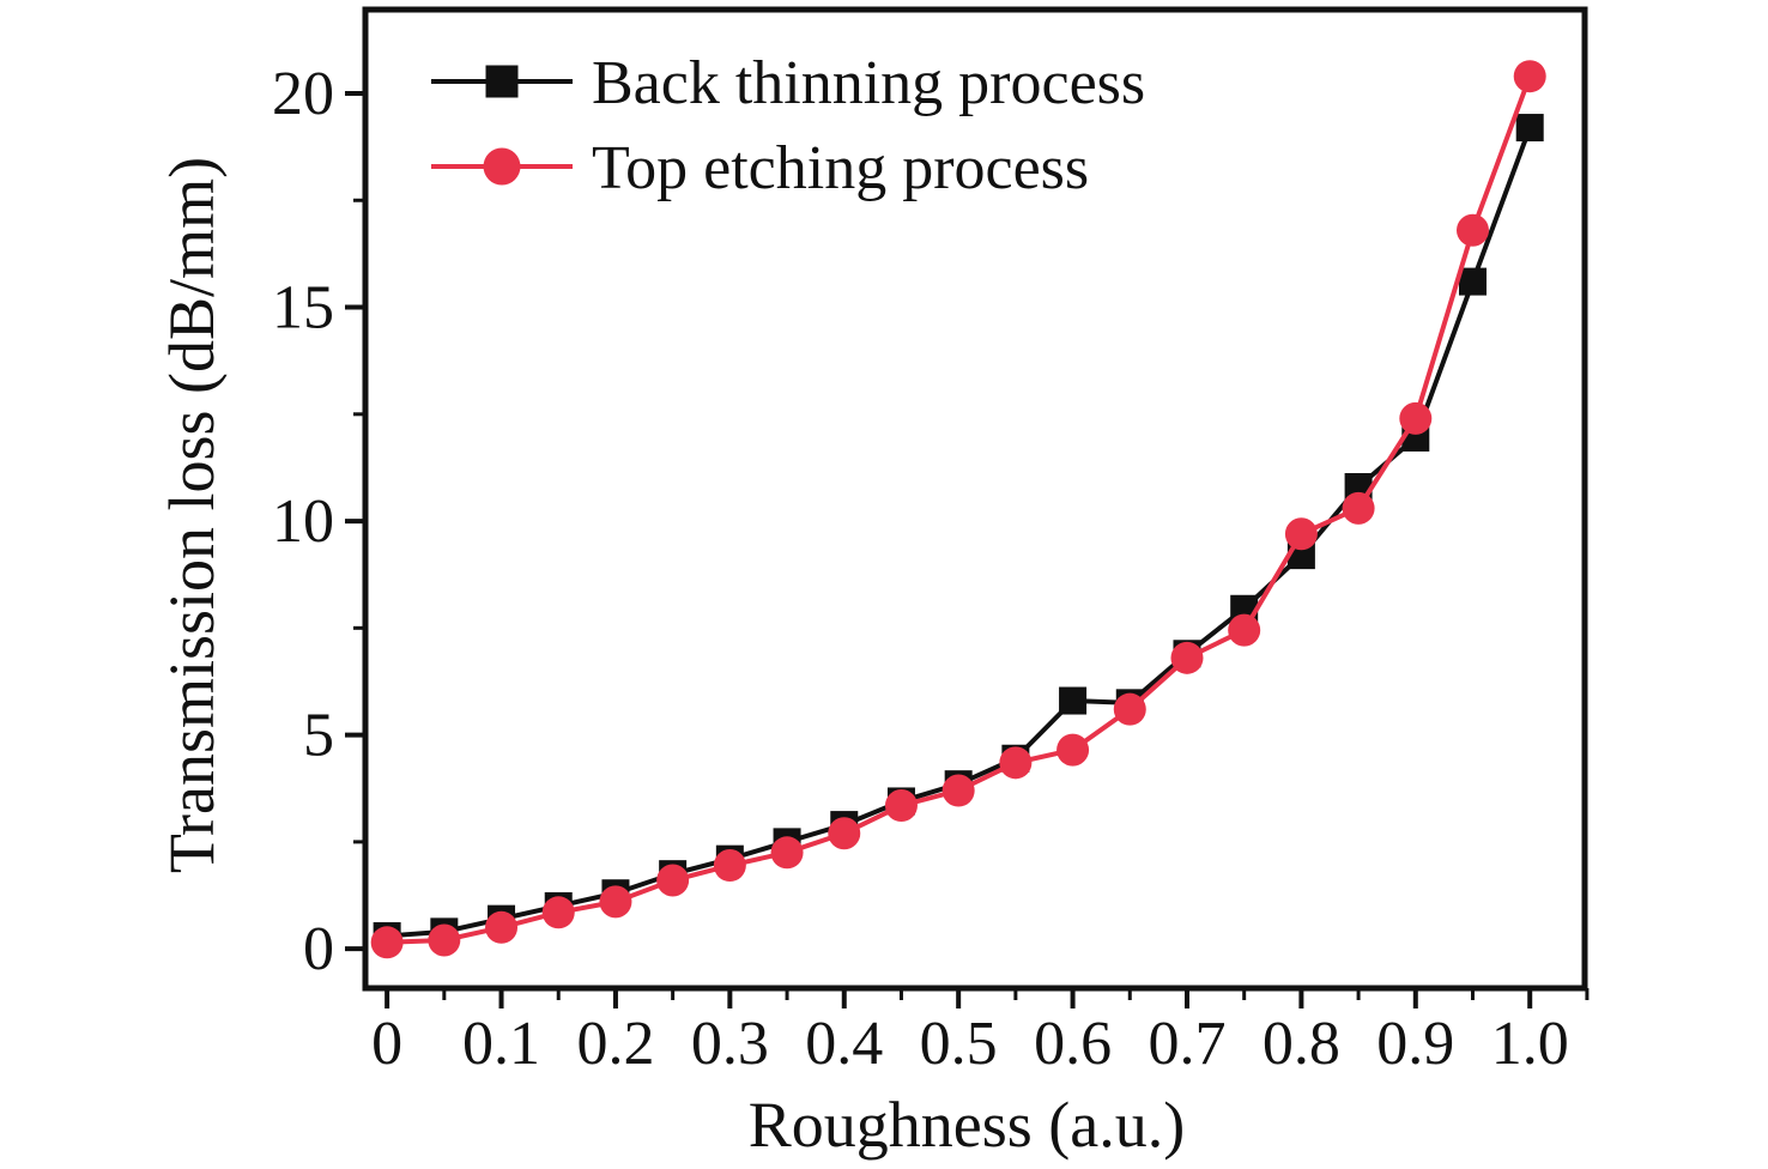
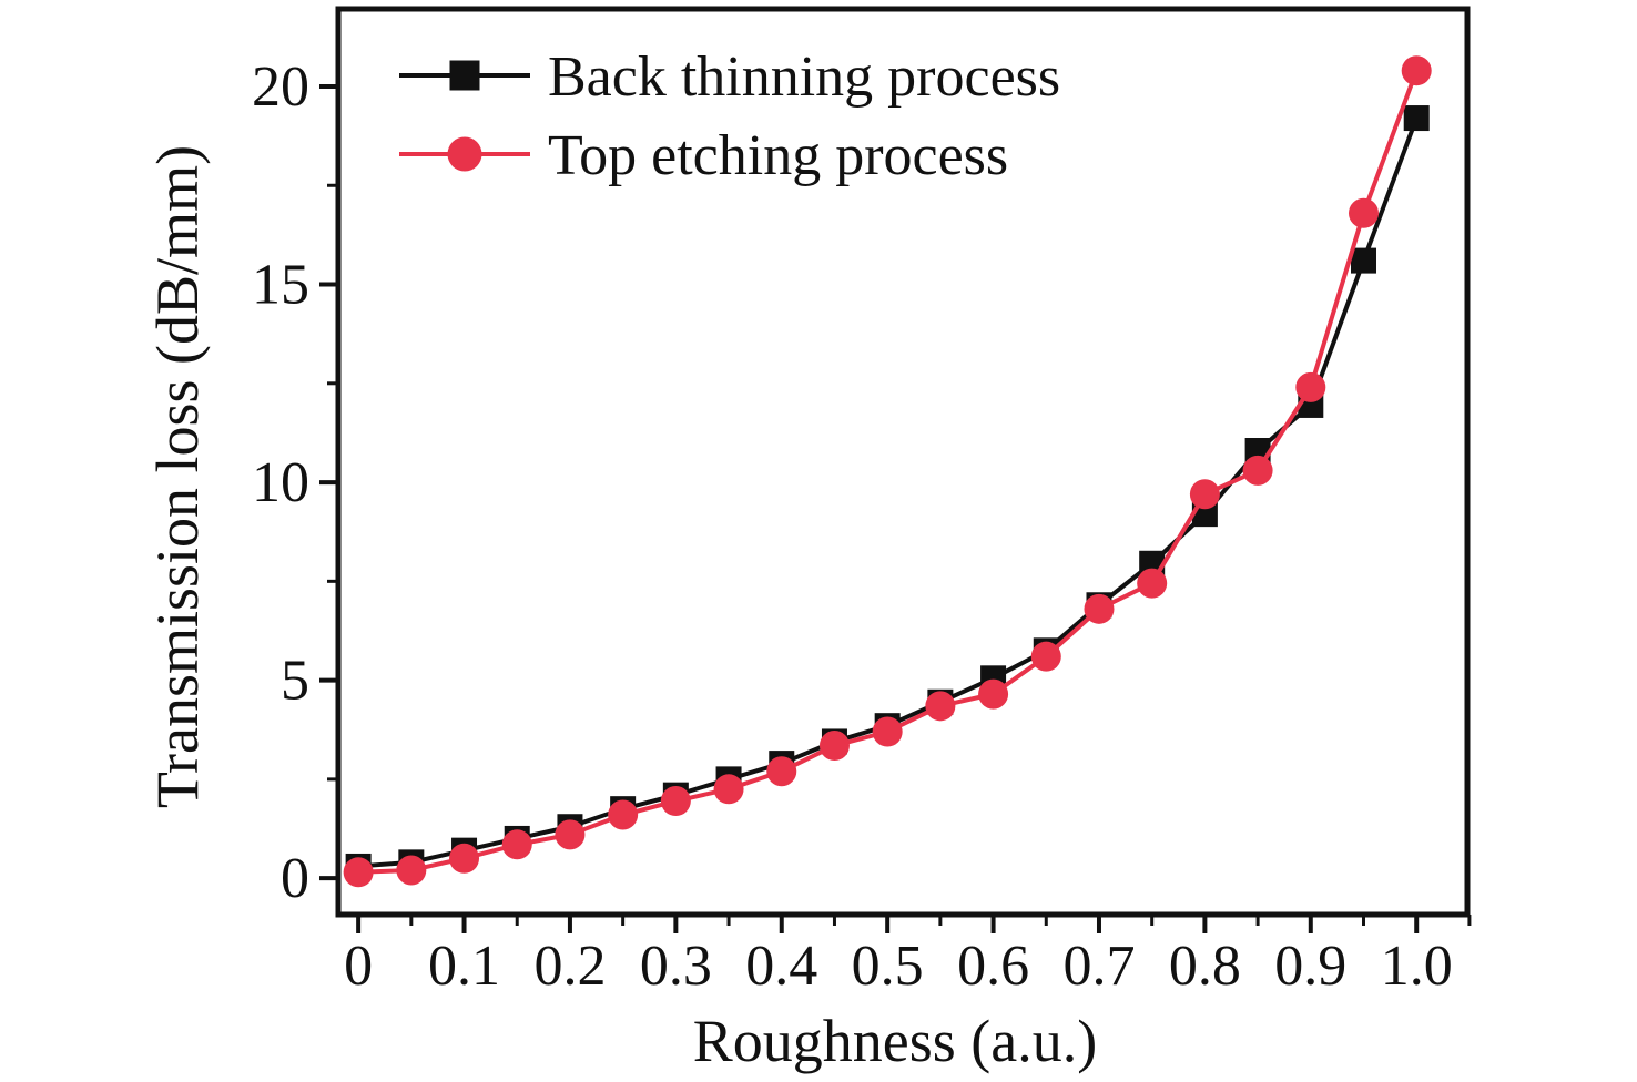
Back thinning process/0.6: 5.8 -> 5.0
